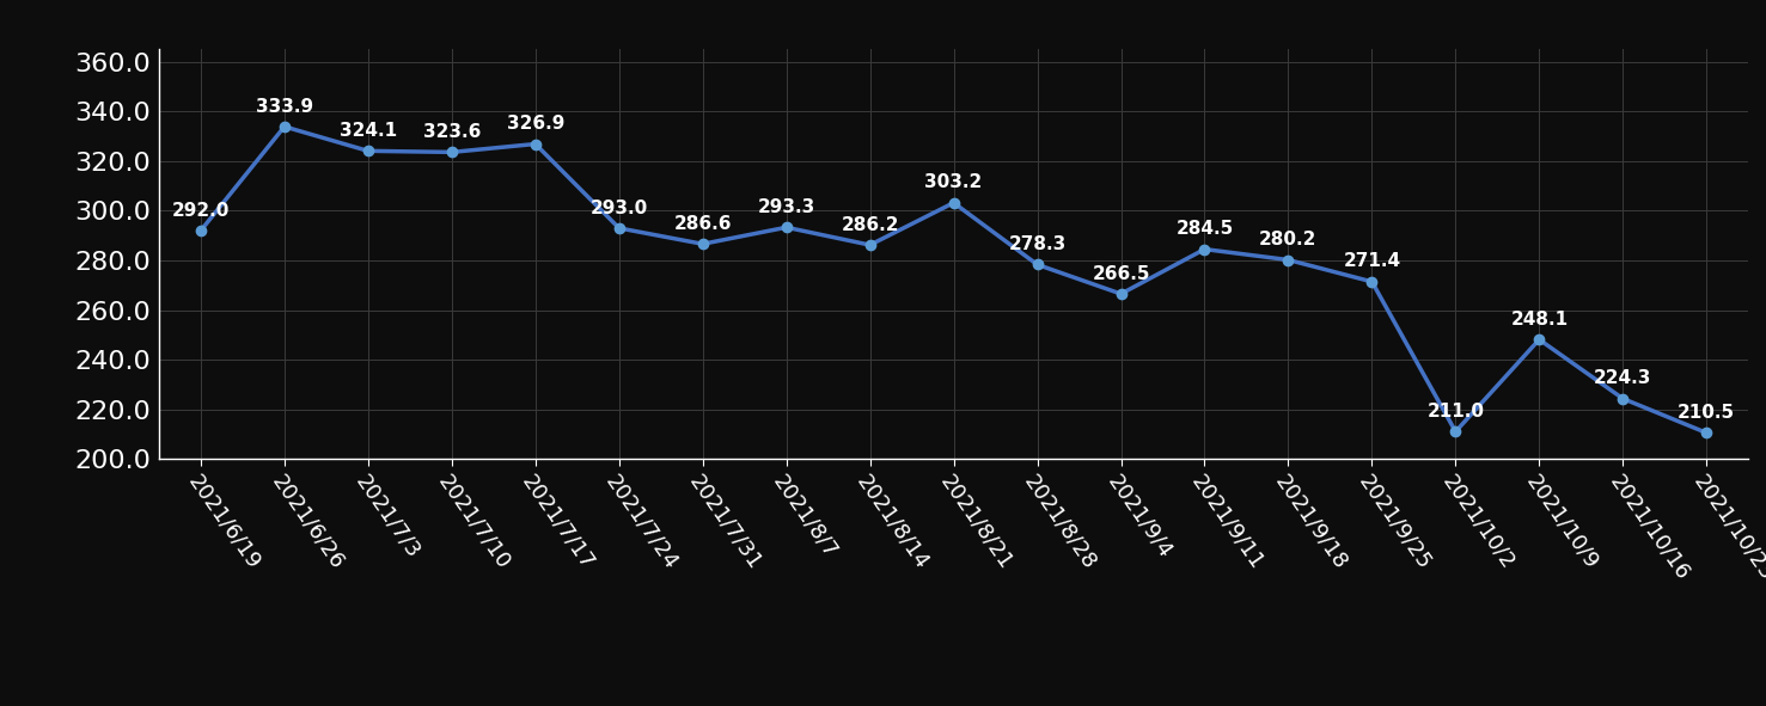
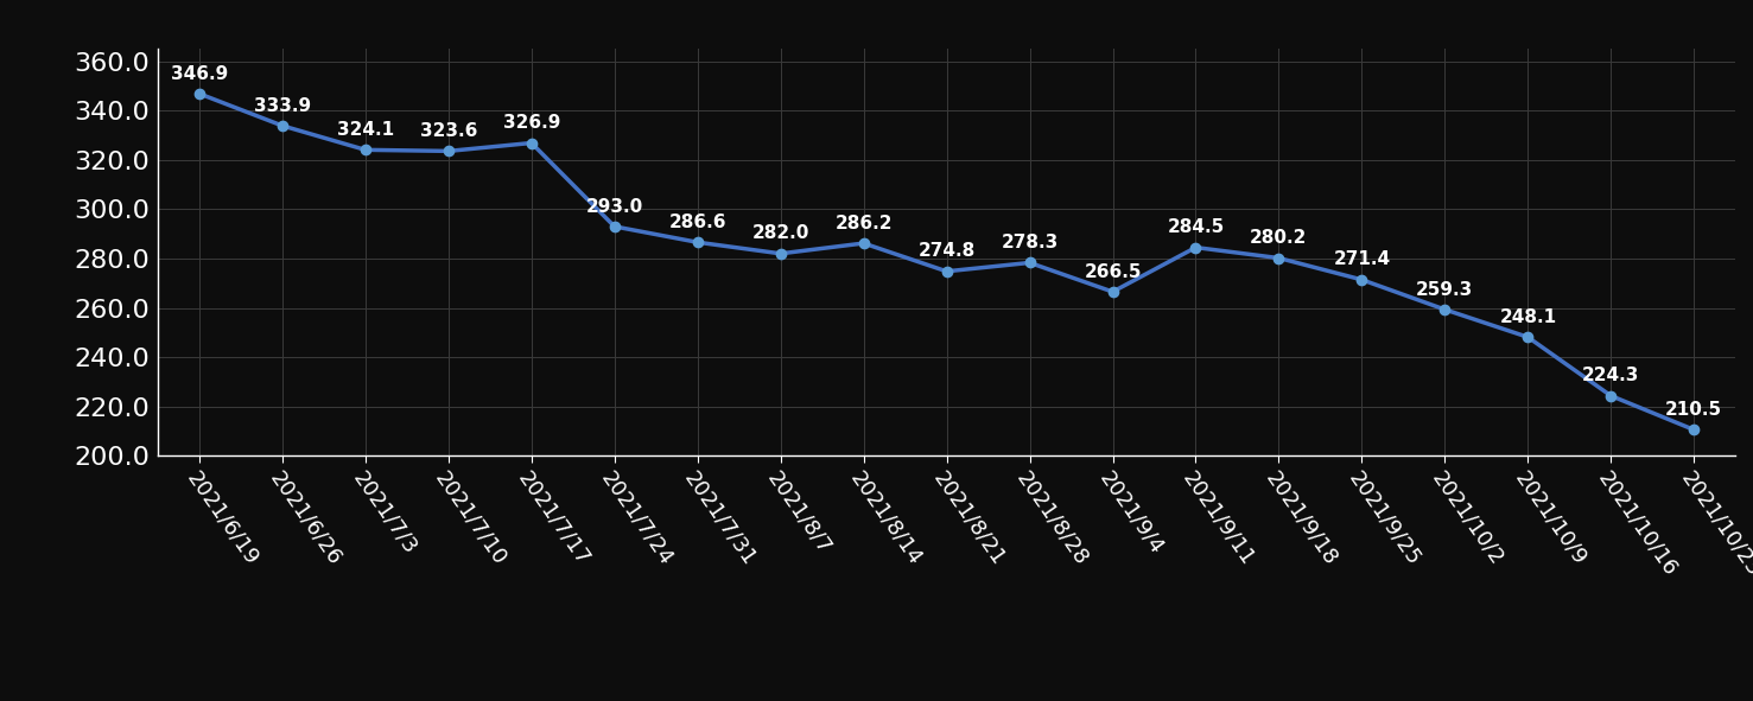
2021/6/19: 292.0 -> 346.9
2021/8/7: 293.3 -> 282.0
2021/8/21: 303.2 -> 274.8
2021/10/2: 211.0 -> 259.3
